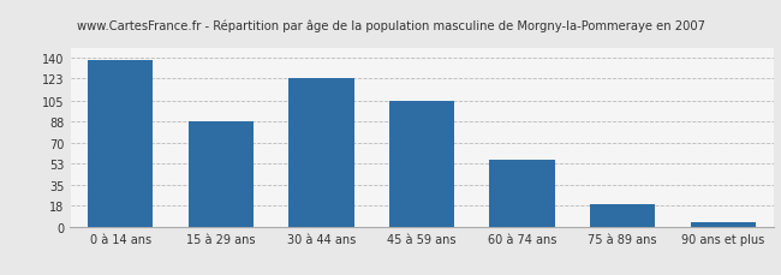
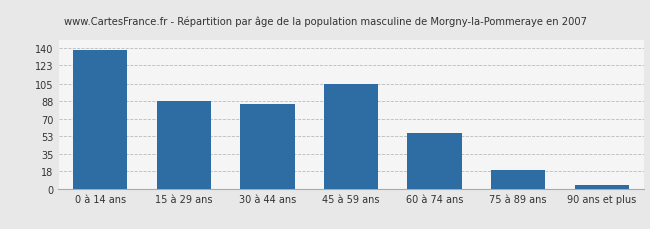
30 à 44 ans: 123 -> 85
